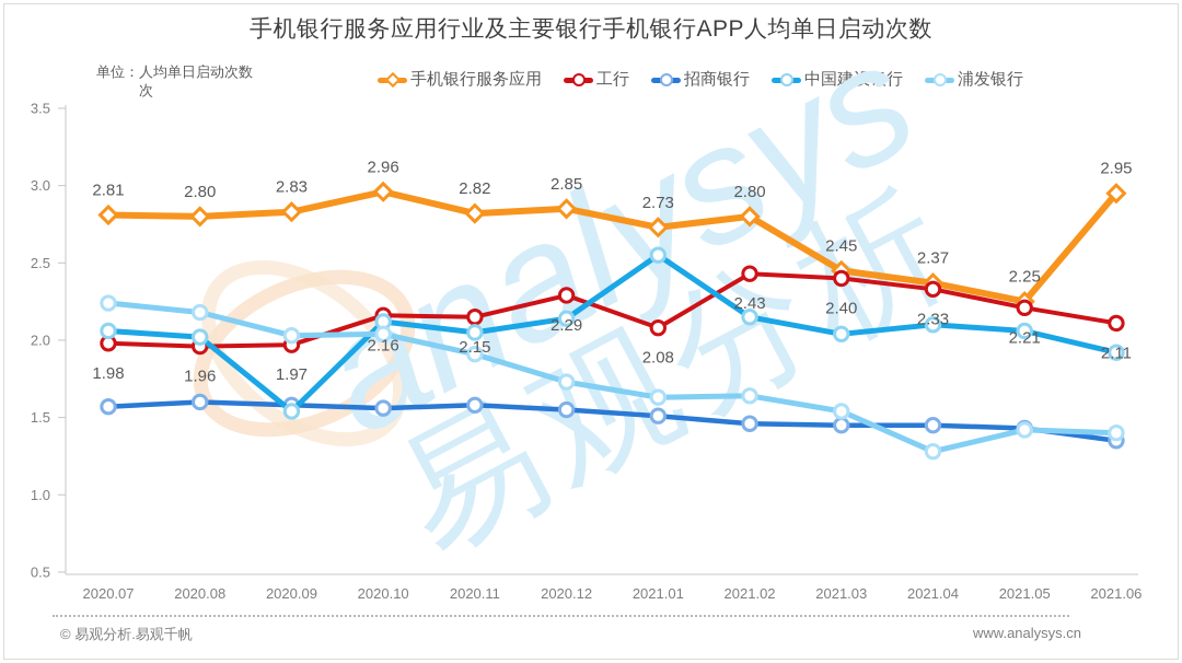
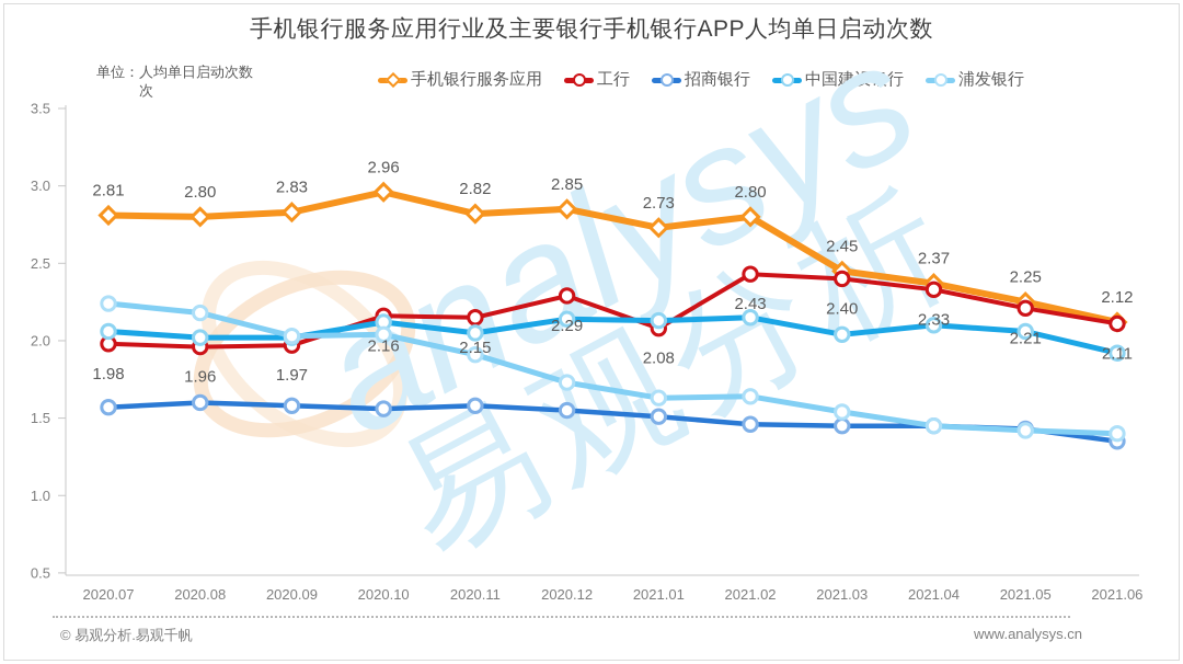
中国建设银行/2020.09: 1.54 -> 2.02
中国建设银行/2021.01: 2.55 -> 2.13
浦发银行/2021.04: 1.28 -> 1.45
手机银行服务应用/2021.06: 2.95 -> 2.12
